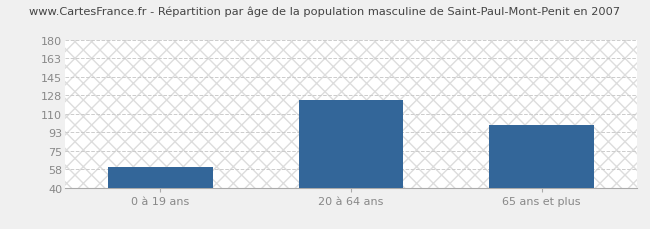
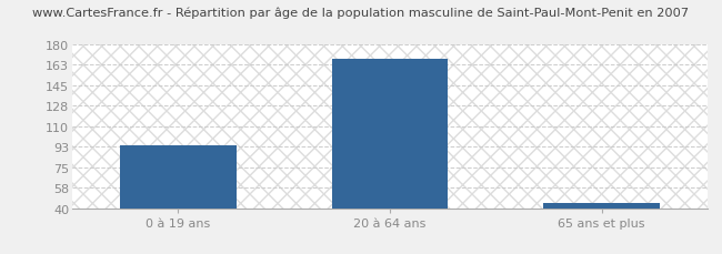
0 à 19 ans: 60 -> 94
20 à 64 ans: 123 -> 168
65 ans et plus: 100 -> 44
